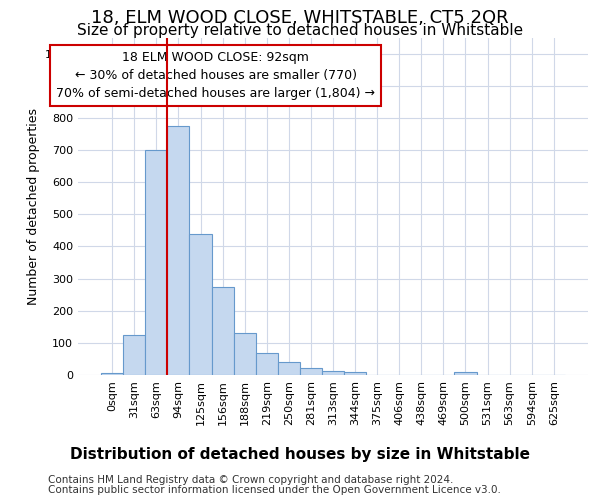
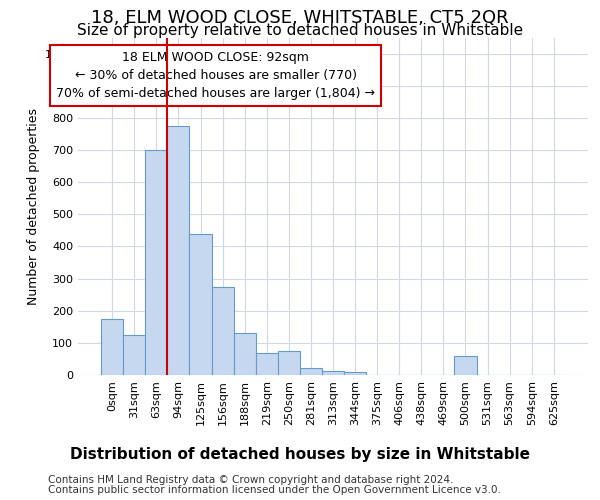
0sqm: 5 -> 175
250sqm: 40 -> 75
500sqm: 8 -> 60
